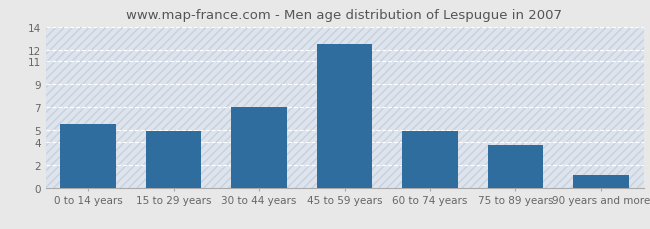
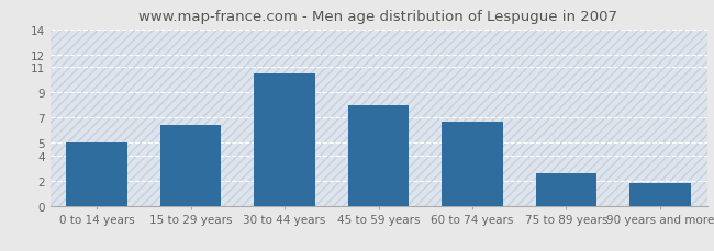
0 to 14 years: 5.5 -> 5.0
15 to 29 years: 4.9 -> 6.4
30 to 44 years: 7.0 -> 10.5
45 to 59 years: 12.5 -> 8.0
60 to 74 years: 4.9 -> 6.7
75 to 89 years: 3.7 -> 2.6
90 years and more: 1.1 -> 1.8
